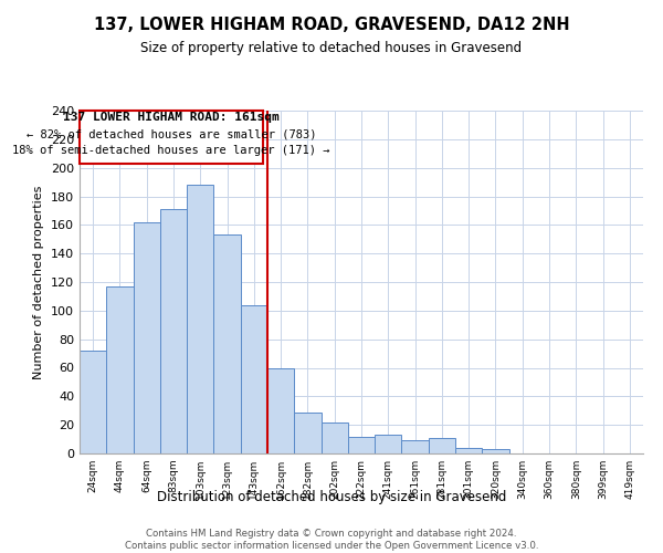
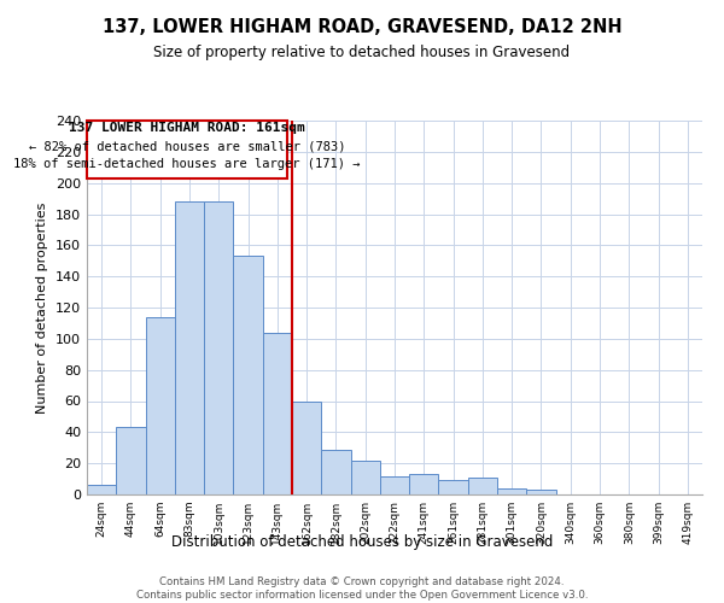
24sqm: 72 -> 6
44sqm: 117 -> 43
64sqm: 162 -> 114
83sqm: 171 -> 188
